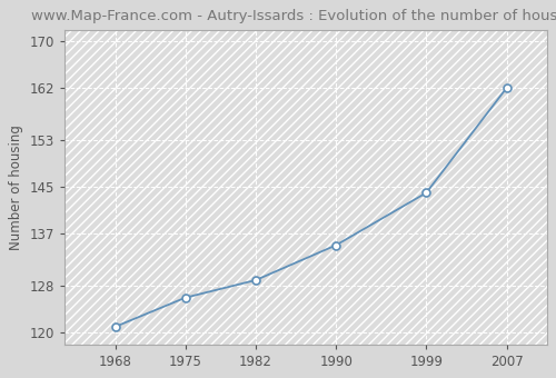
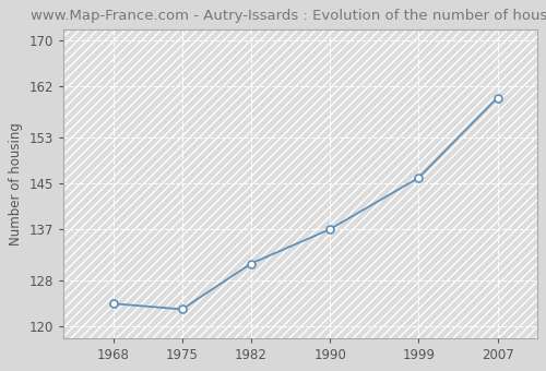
1968: 121 -> 124
1975: 126 -> 123
1982: 129 -> 131
1990: 135 -> 137
1999: 144 -> 146
2007: 162 -> 160
